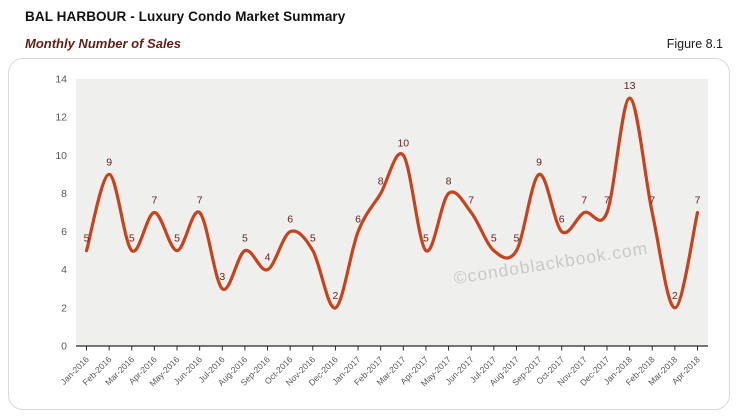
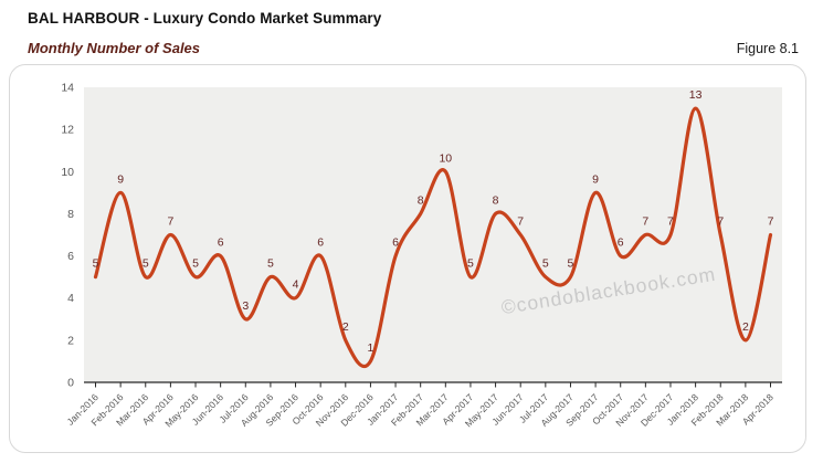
Jun-2016: 7 -> 6
Nov-2016: 5 -> 2
Dec-2016: 2 -> 1
